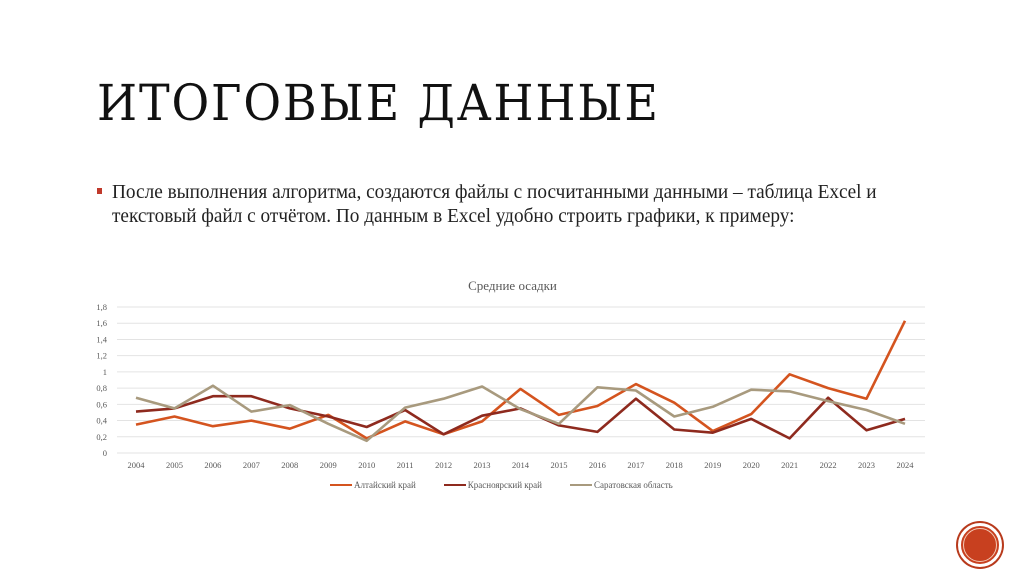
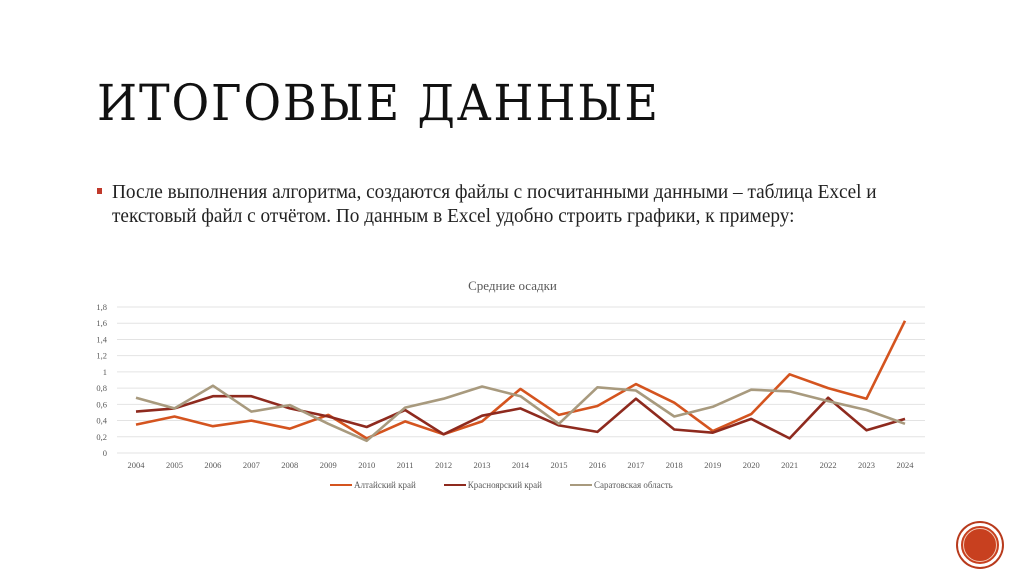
Саратовская область/2014: 0,5 -> 0,7
